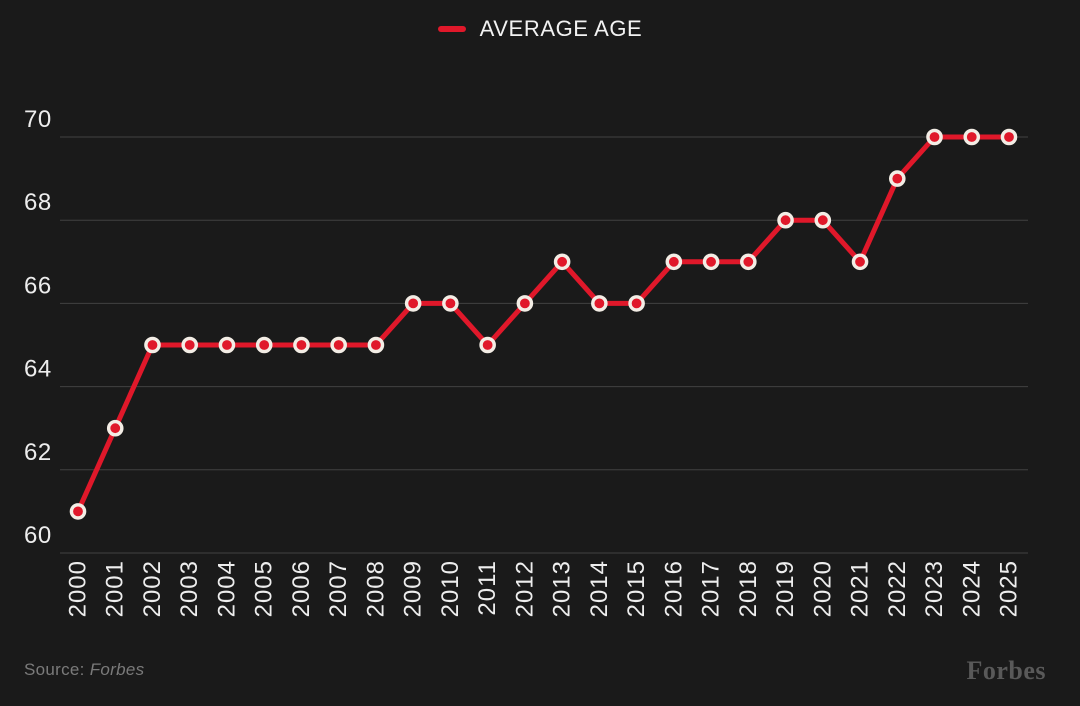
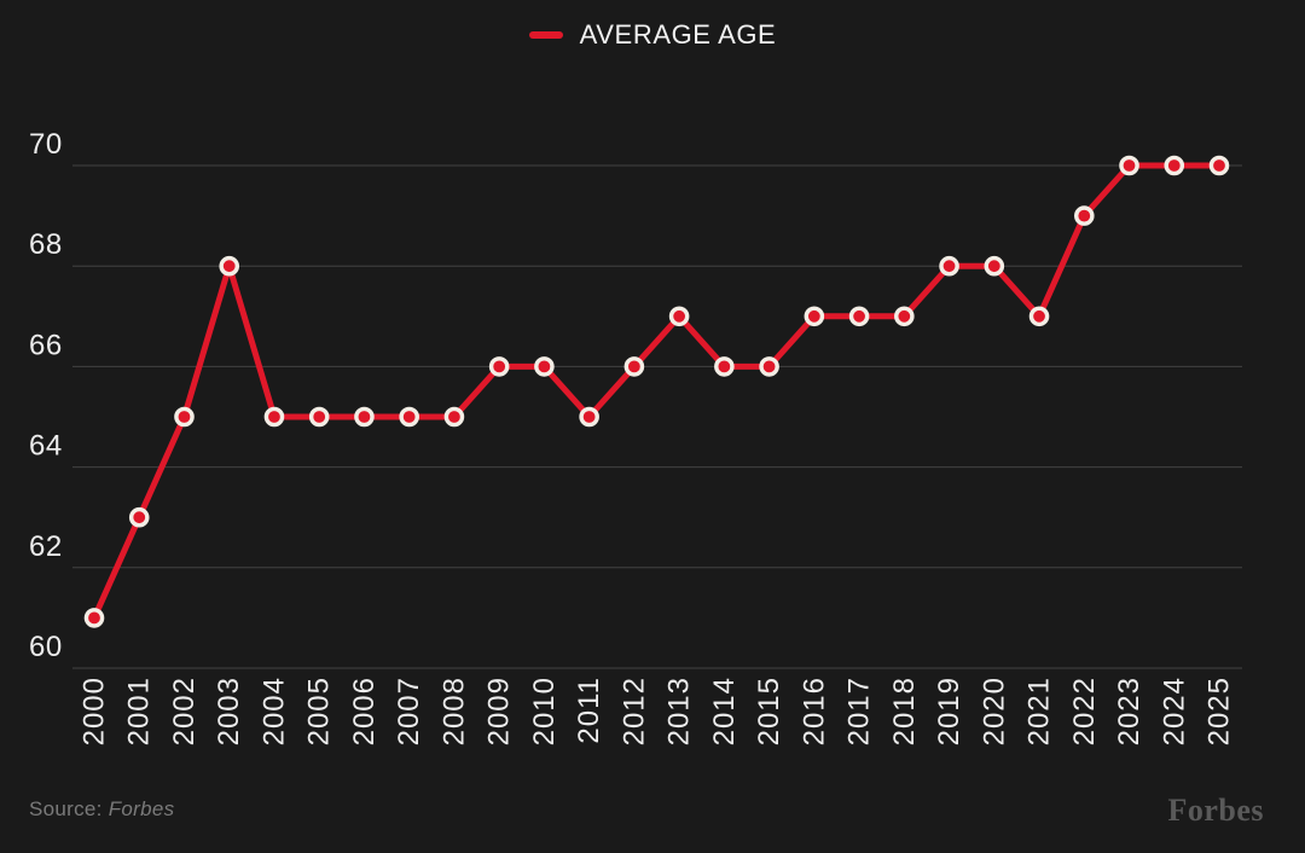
2003: 65 -> 68
